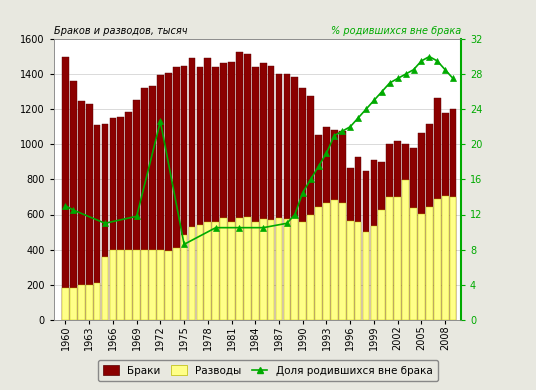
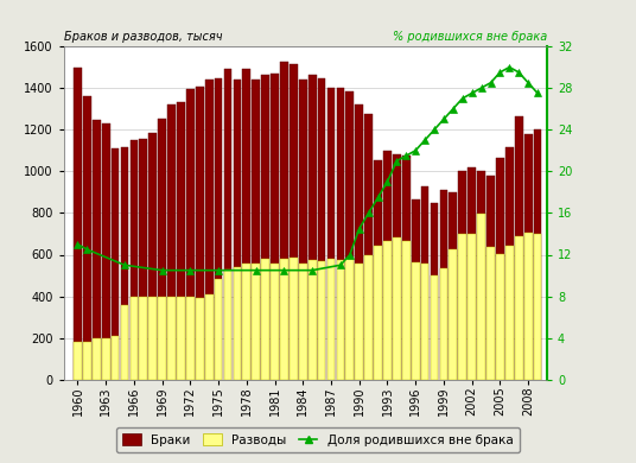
Доля родившихся вне брака/1969: 11.8 -> 10.5
Доля родившихся вне брака/1972: 22.6 -> 10.5
Доля родившихся вне брака/1975: 8.6 -> 10.5
